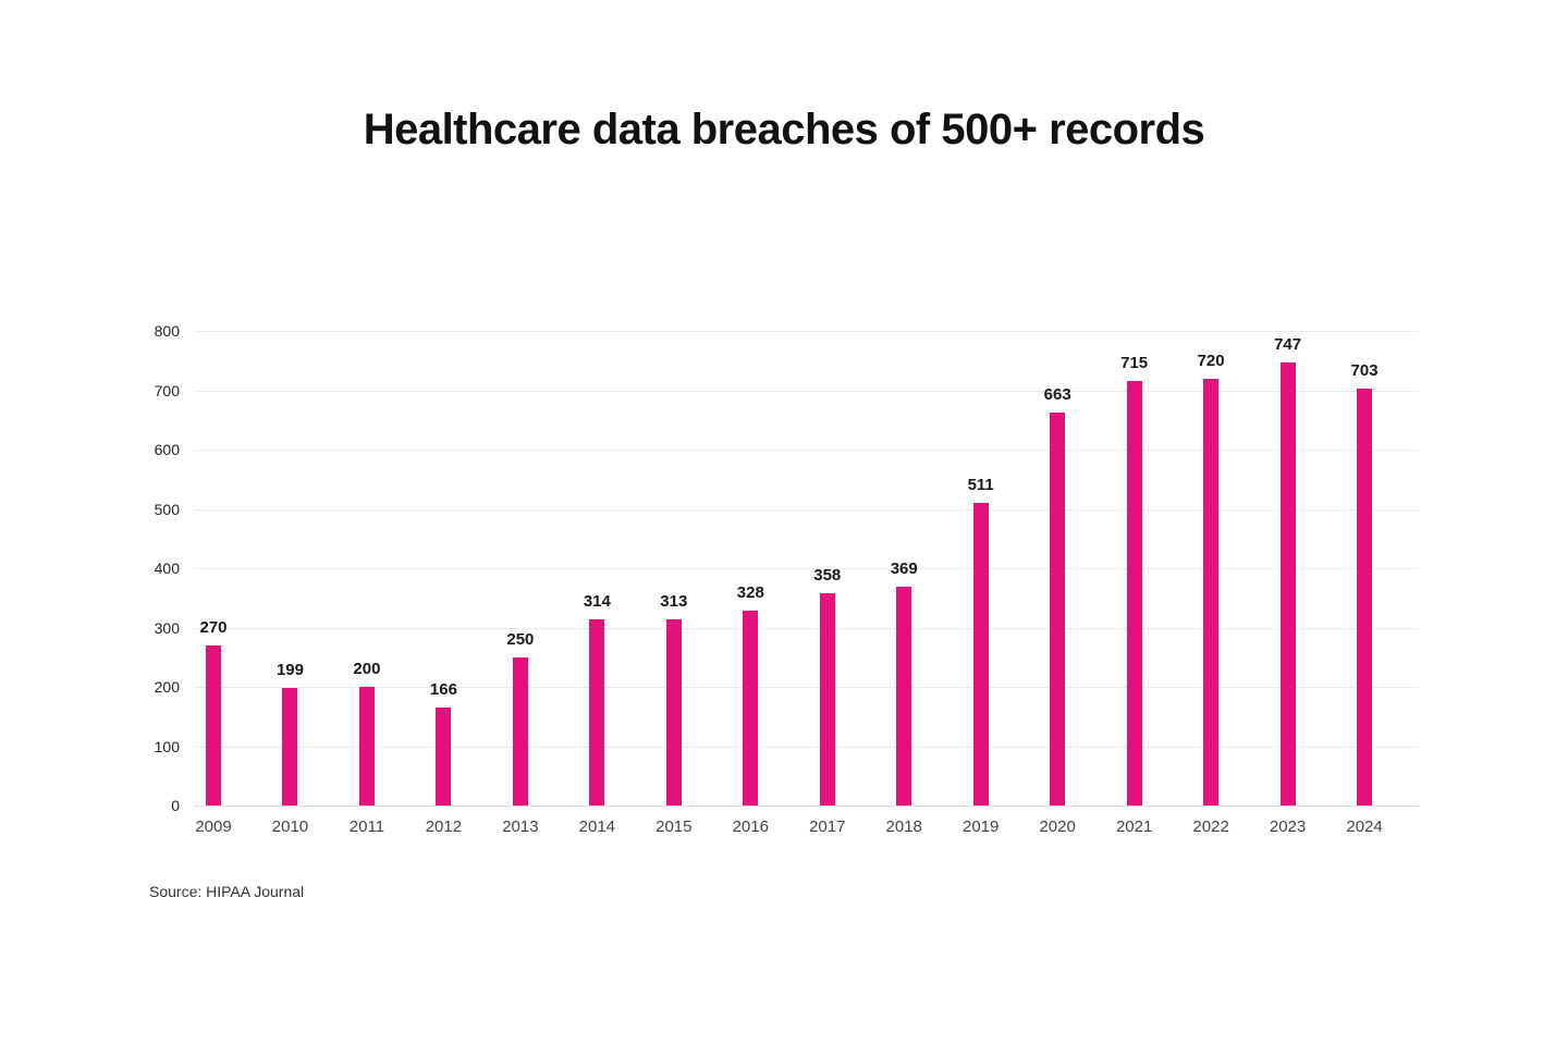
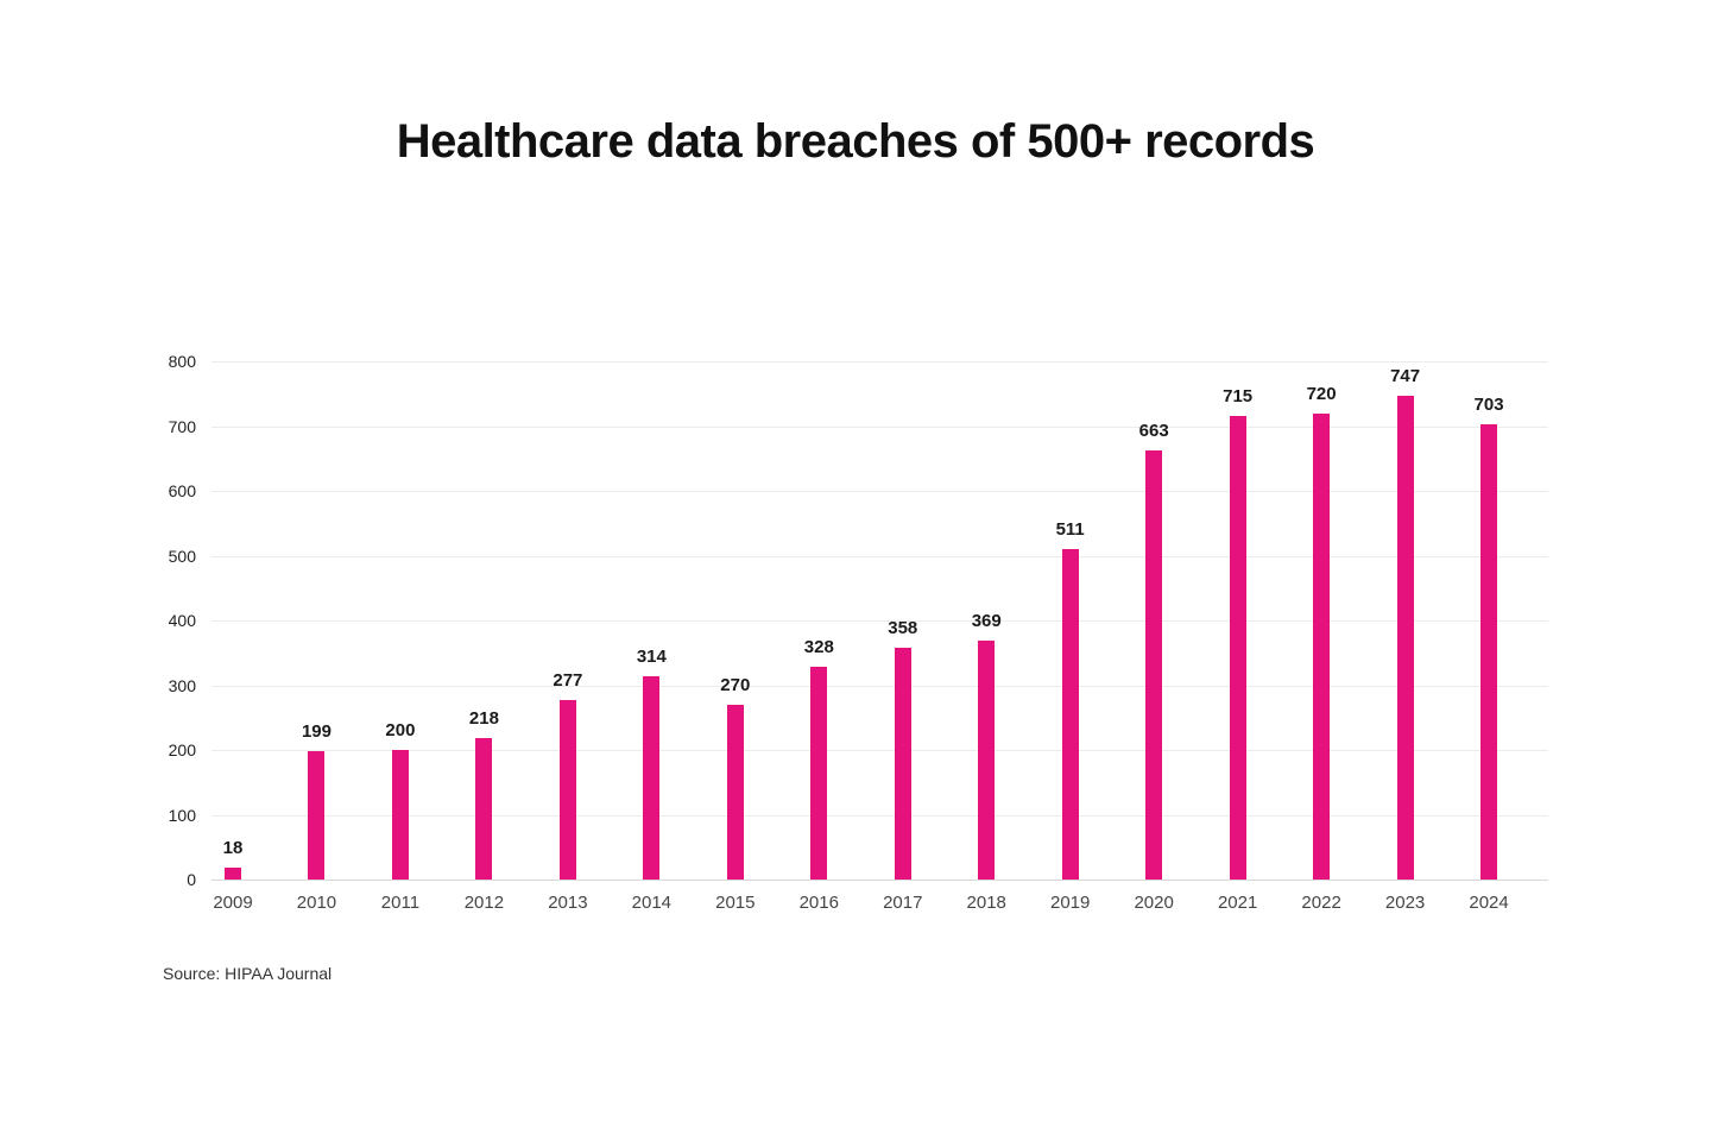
2009: 270 -> 18
2012: 166 -> 218
2013: 250 -> 277
2015: 313 -> 270
